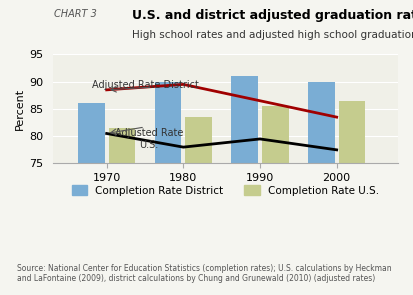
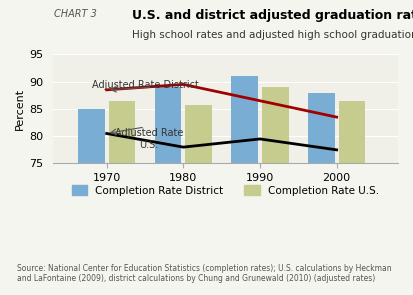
Completion Rate District/1970: 86 -> 85
Completion Rate U.S./1970: 81.5 -> 86.4
Completion Rate District/1980: 90 -> 89
Completion Rate U.S./1980: 83.5 -> 85.8
Completion Rate U.S./1990: 85.5 -> 89.0
Completion Rate District/2000: 90 -> 88
